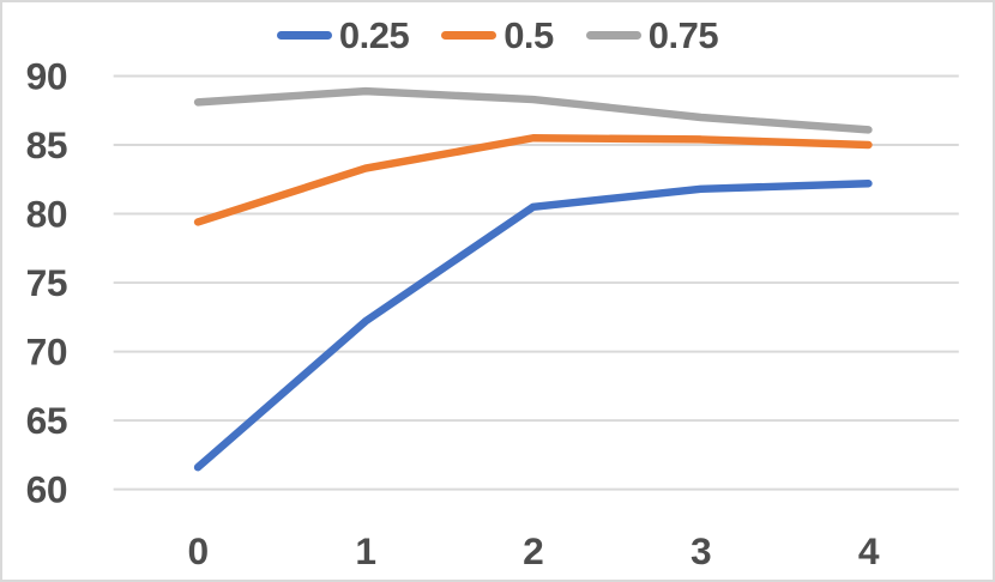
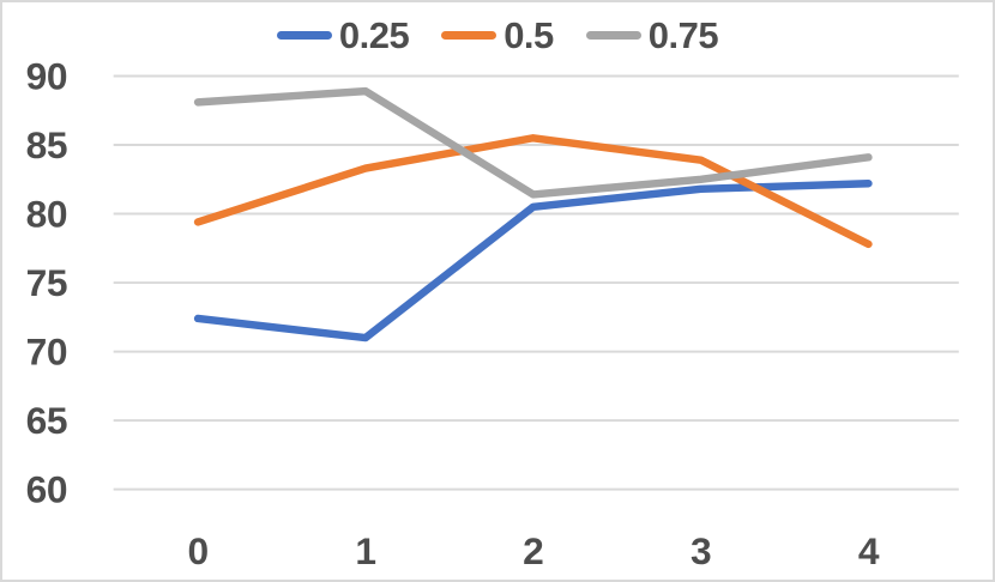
0.25/0: 61.6 -> 72.4
0.25/1: 72.2 -> 71.0
0.75/2: 88.3 -> 81.4
0.5/3: 85.4 -> 83.9
0.75/3: 87.0 -> 82.5
0.5/4: 85.0 -> 77.8
0.75/4: 86.1 -> 84.1
